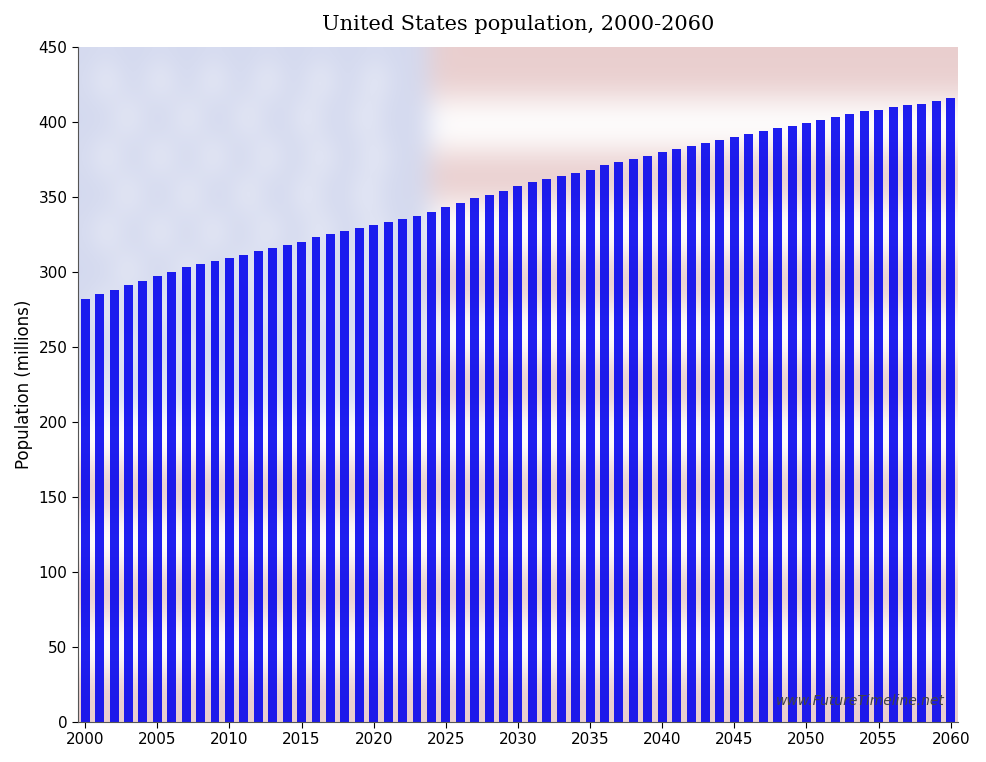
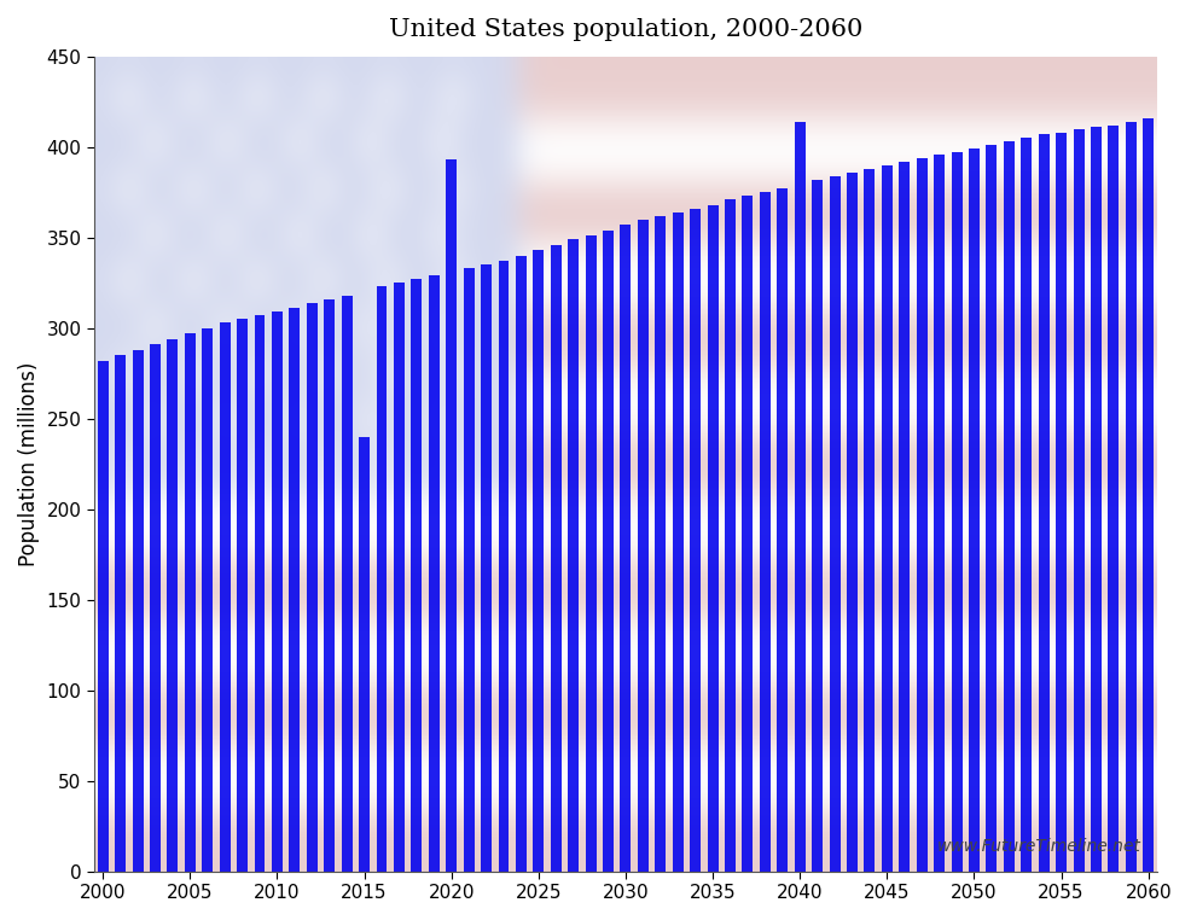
2015: 320 -> 240
2020: 331 -> 393
2040: 380 -> 414
